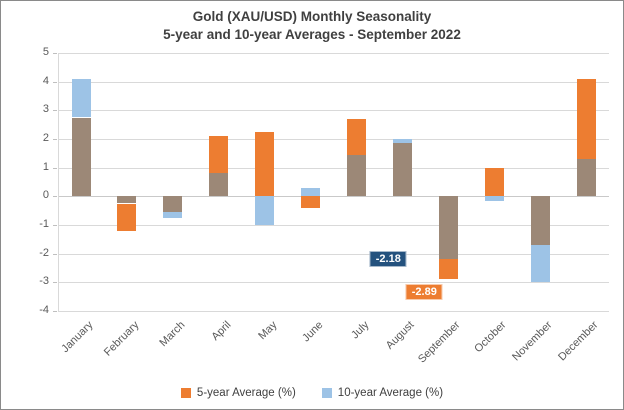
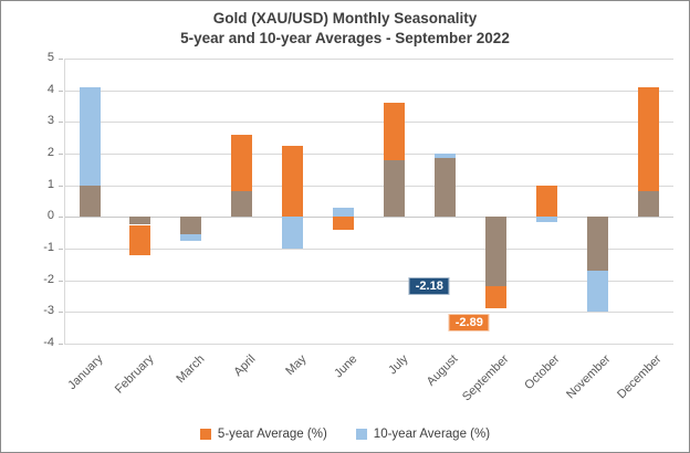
5-year Average (%)/January: 2.8 -> 1.0
5-year Average (%)/April: 2.1 -> 2.6
5-year Average (%)/July: 2.7 -> 3.6
10-year Average (%)/July: 1.4 -> 1.8
10-year Average (%)/December: 1.3 -> 0.8
